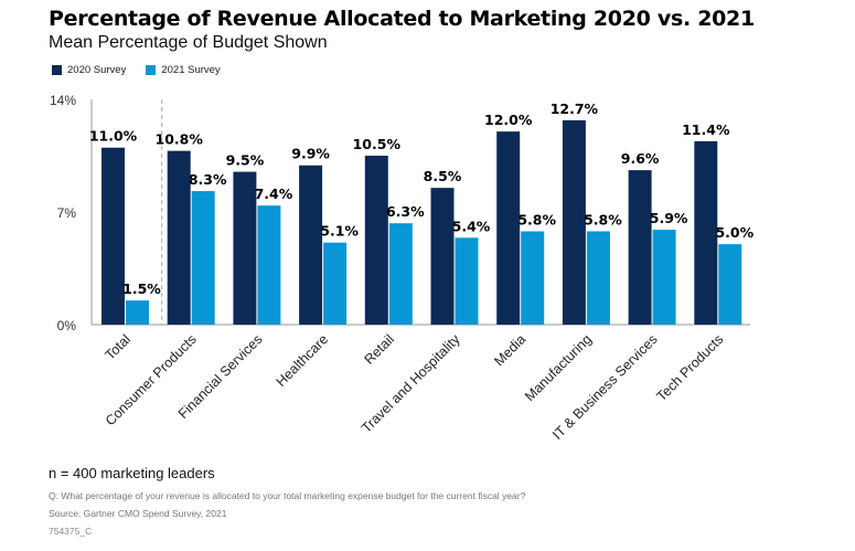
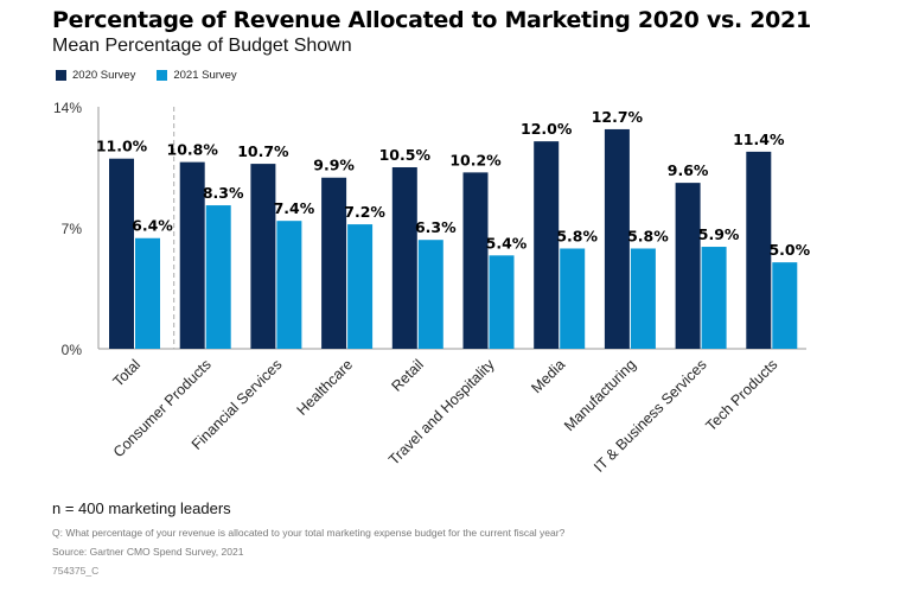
2021 Survey/Total: 1.5% -> 6.4%
2020 Survey/Financial Services: 9.5% -> 10.7%
2021 Survey/Healthcare: 5.1% -> 7.2%
2020 Survey/Travel and Hospitality: 8.5% -> 10.2%
